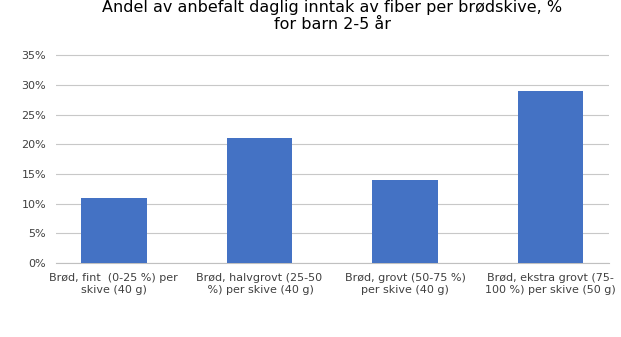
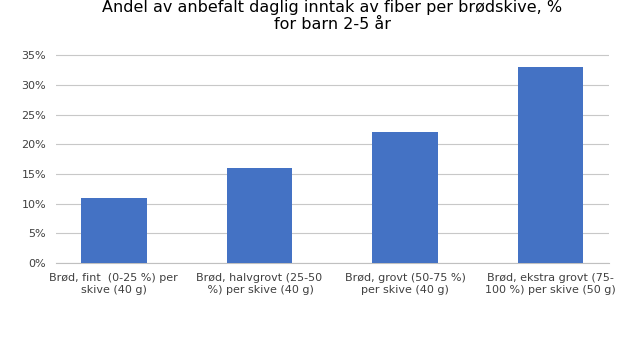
Brød, halvgrovt (25-50 %) per skive (40 g): 21% -> 16%
Brød, grovt (50-75 %) per skive (40 g): 14% -> 22%
Brød, ekstra grovt (75- 100 %) per skive (50 g): 29% -> 33%
